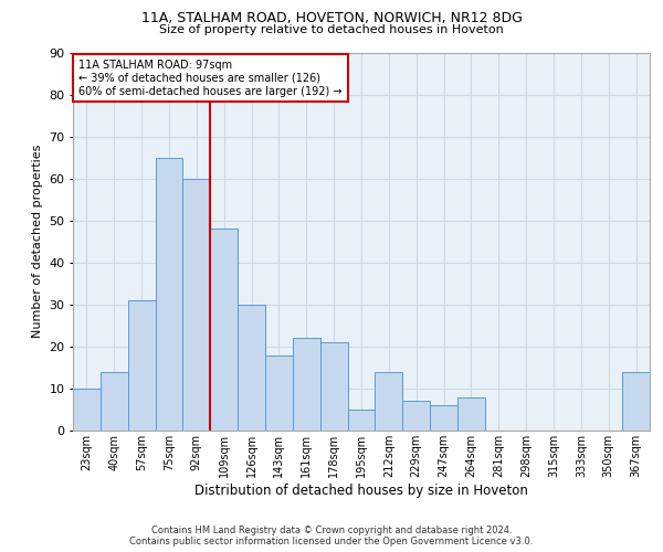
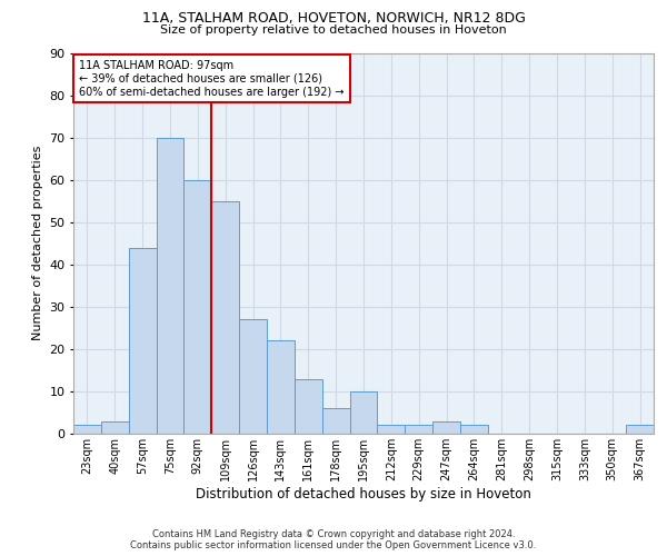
23sqm: 10 -> 2
40sqm: 14 -> 3
57sqm: 31 -> 44
75sqm: 65 -> 70
109sqm: 48 -> 55
126sqm: 30 -> 27
143sqm: 18 -> 22
161sqm: 22 -> 13
178sqm: 21 -> 6
195sqm: 5 -> 10
212sqm: 14 -> 2
229sqm: 7 -> 2
247sqm: 6 -> 3
264sqm: 8 -> 2
367sqm: 14 -> 2
